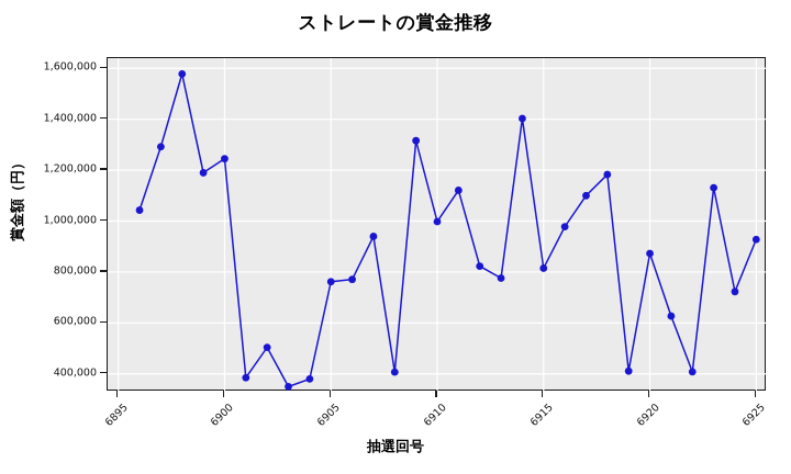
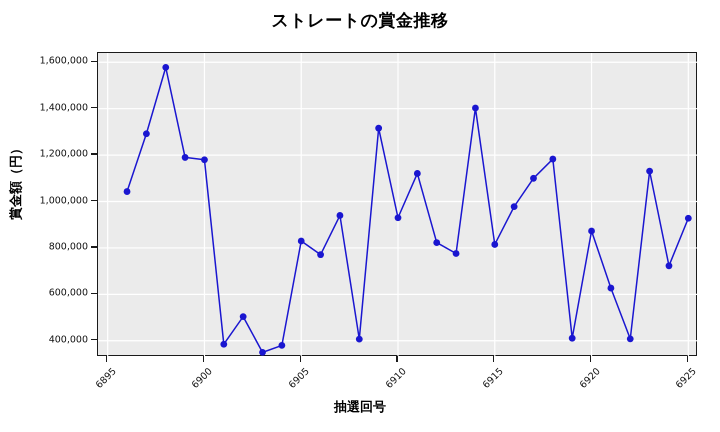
6900: 1240000 -> 1180000
6905: 760000 -> 830000
6910: 1000000 -> 930000
